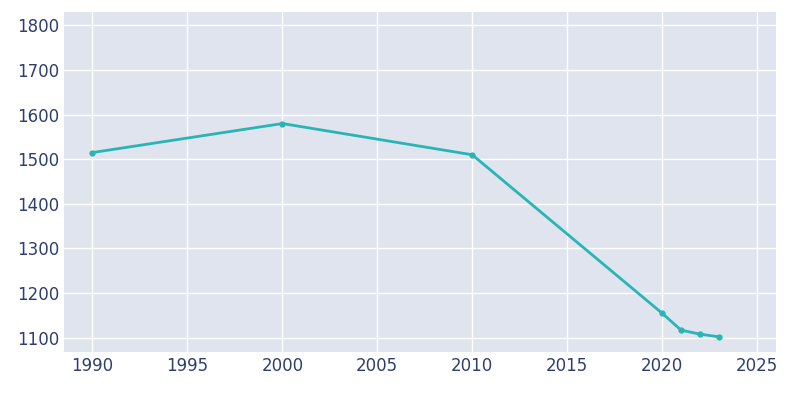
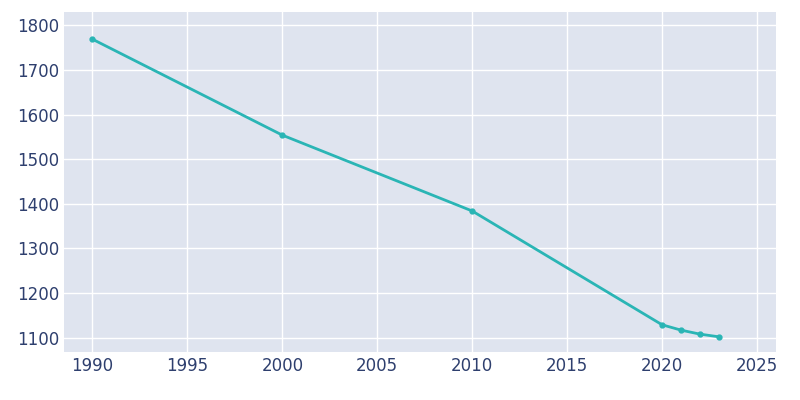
1990: 1515 -> 1769
2000: 1580 -> 1554
2010: 1510 -> 1384
2020: 1155 -> 1129
